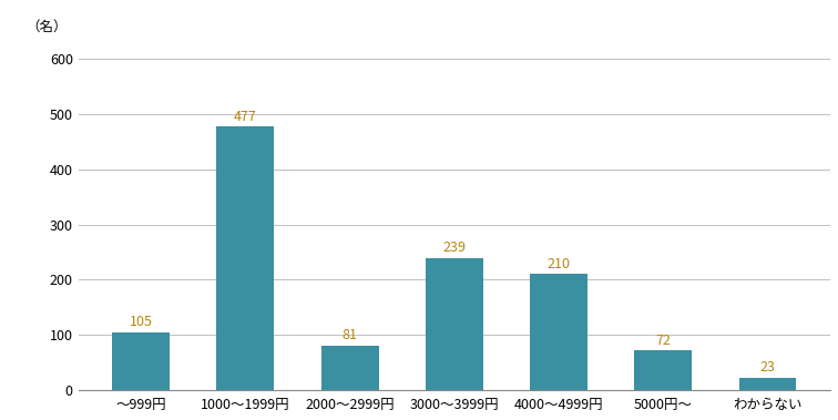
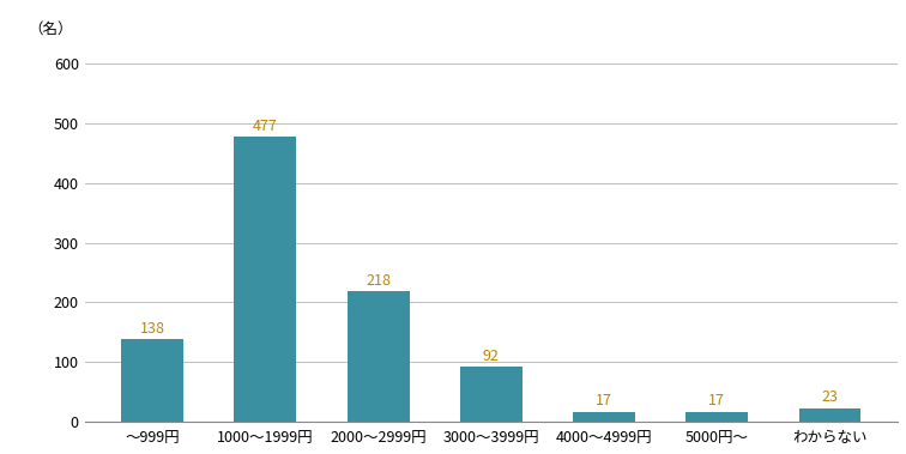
～999円: 105 -> 138
2000～2999円: 81 -> 218
3000～3999円: 239 -> 92
4000～4999円: 210 -> 17
5000円～: 72 -> 17
